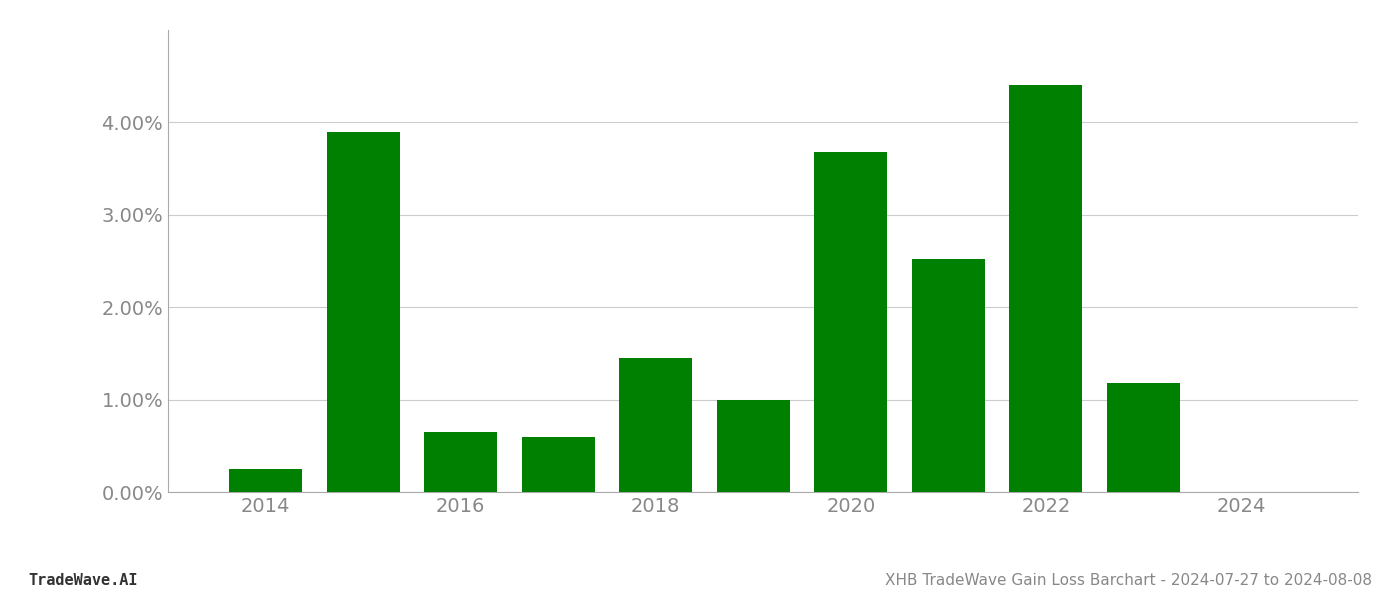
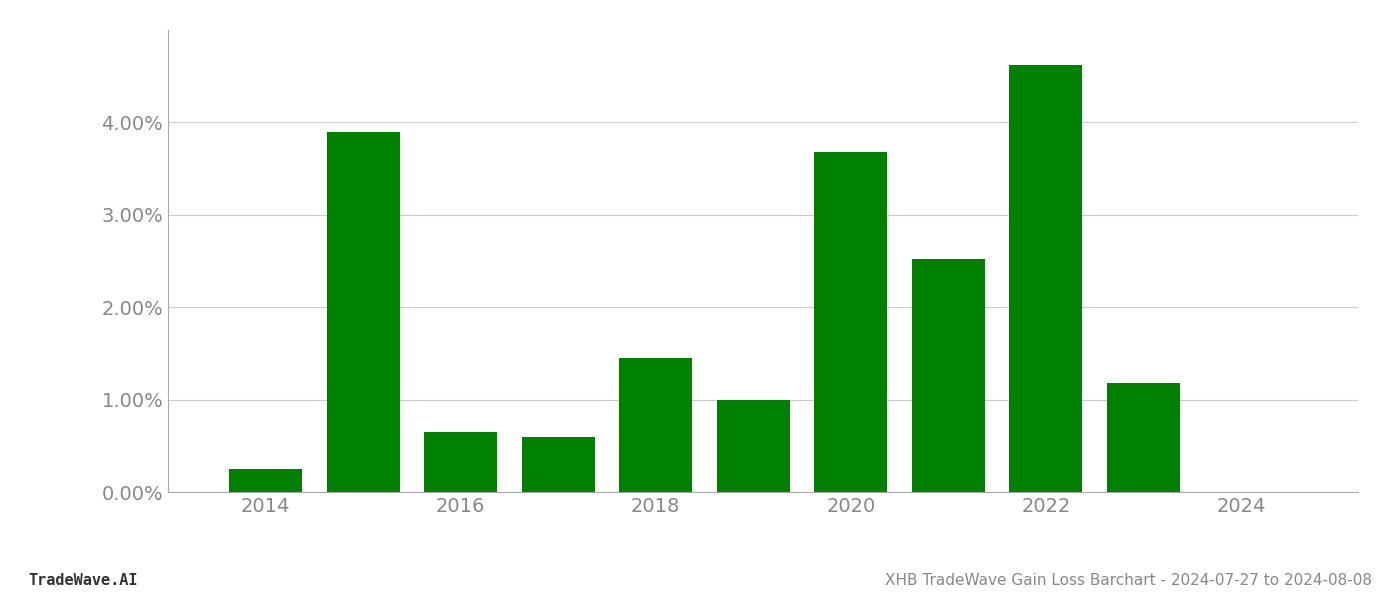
2022: 4.40% -> 4.62%
